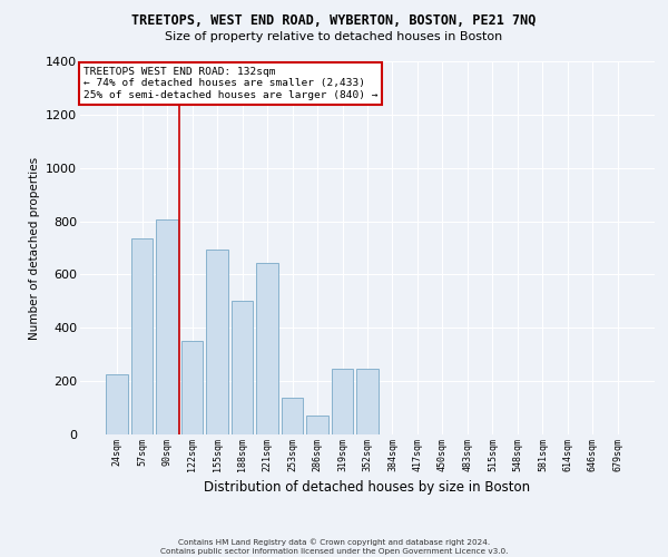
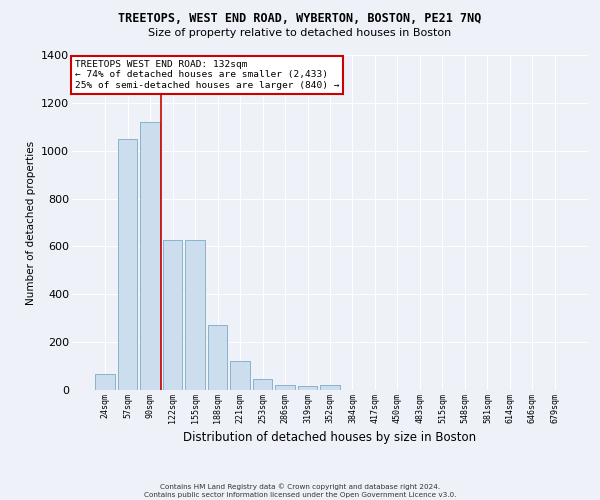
24sqm: 225 -> 65
57sqm: 735 -> 1050
90sqm: 805 -> 1120
122sqm: 350 -> 625
155sqm: 695 -> 625
188sqm: 500 -> 270
221sqm: 645 -> 120
253sqm: 140 -> 45
286sqm: 70 -> 20
319sqm: 245 -> 15
352sqm: 245 -> 20
